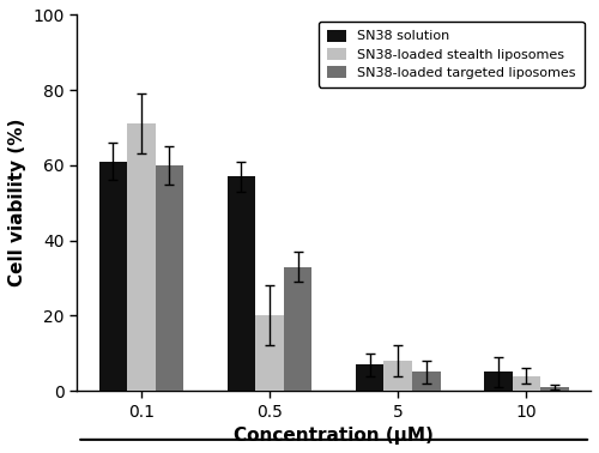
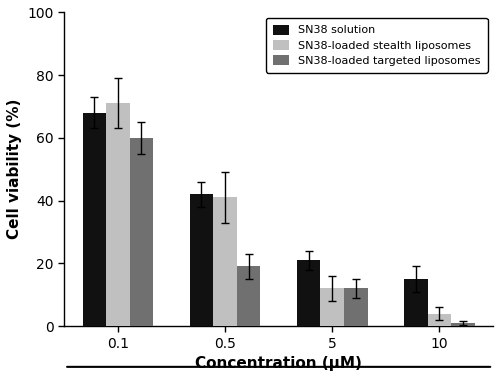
SN38 solution/0.1: 61 -> 68
SN38 solution/0.5: 57 -> 42
SN38-loaded stealth liposomes/0.5: 20 -> 41
SN38-loaded targeted liposomes/0.5: 33 -> 19
SN38 solution/5: 7 -> 21
SN38-loaded stealth liposomes/5: 8 -> 12
SN38-loaded targeted liposomes/5: 5 -> 12
SN38 solution/10: 5 -> 15
